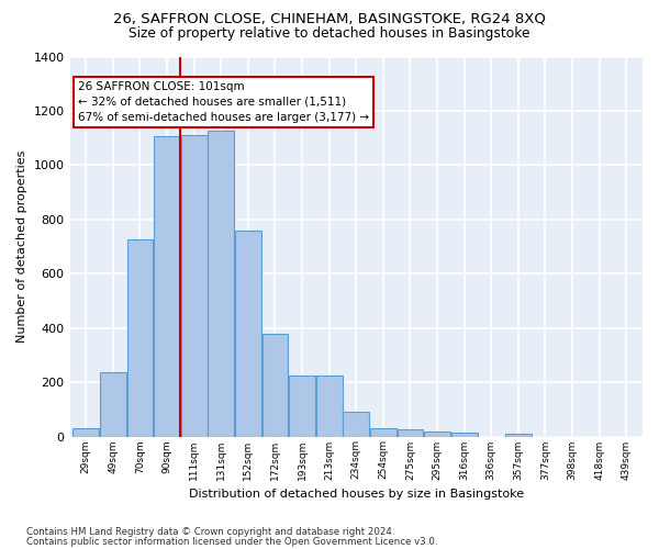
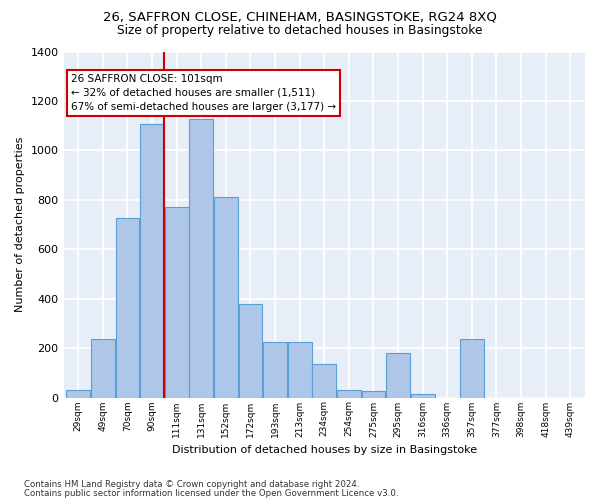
111sqm: 1110 -> 770
152sqm: 760 -> 810
234sqm: 90 -> 135
295sqm: 20 -> 180
357sqm: 10 -> 235
